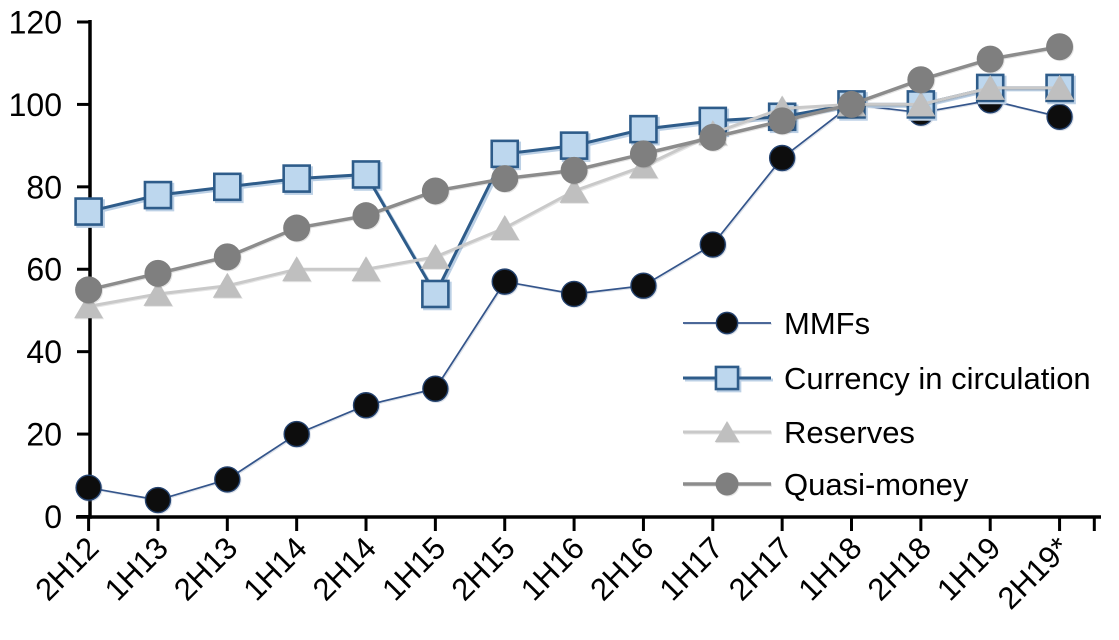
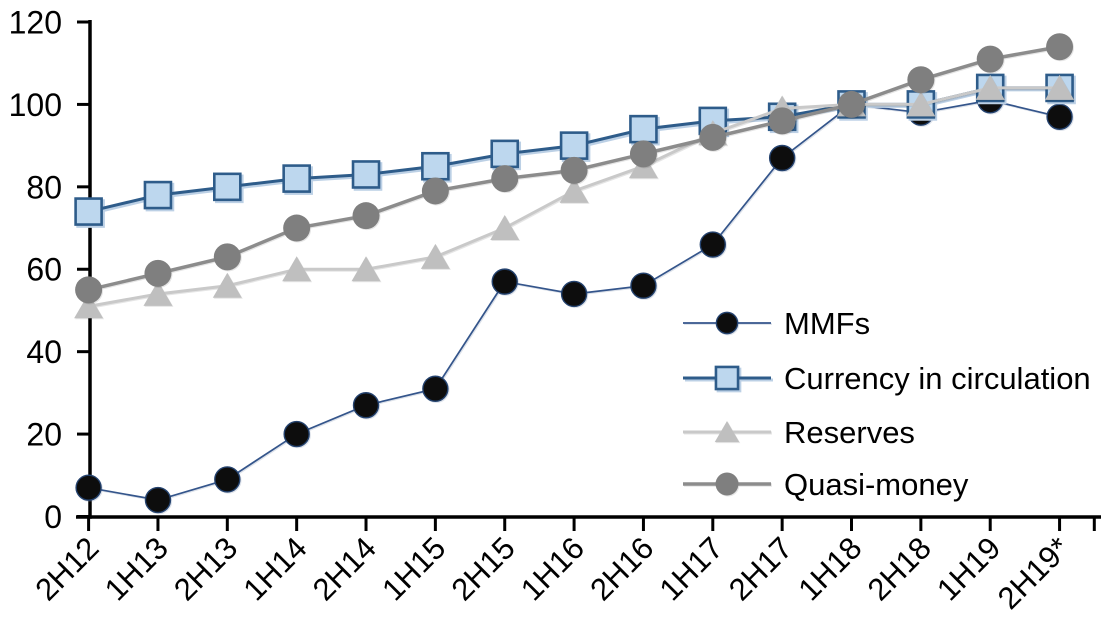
Currency in circulation/1H15: 54 -> 85
